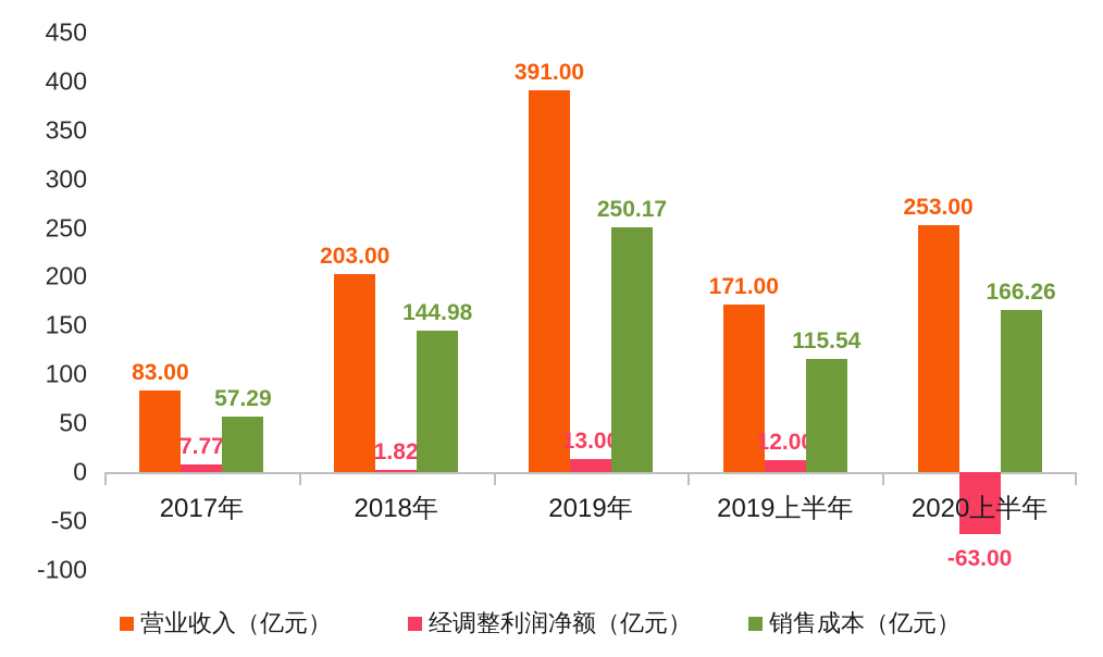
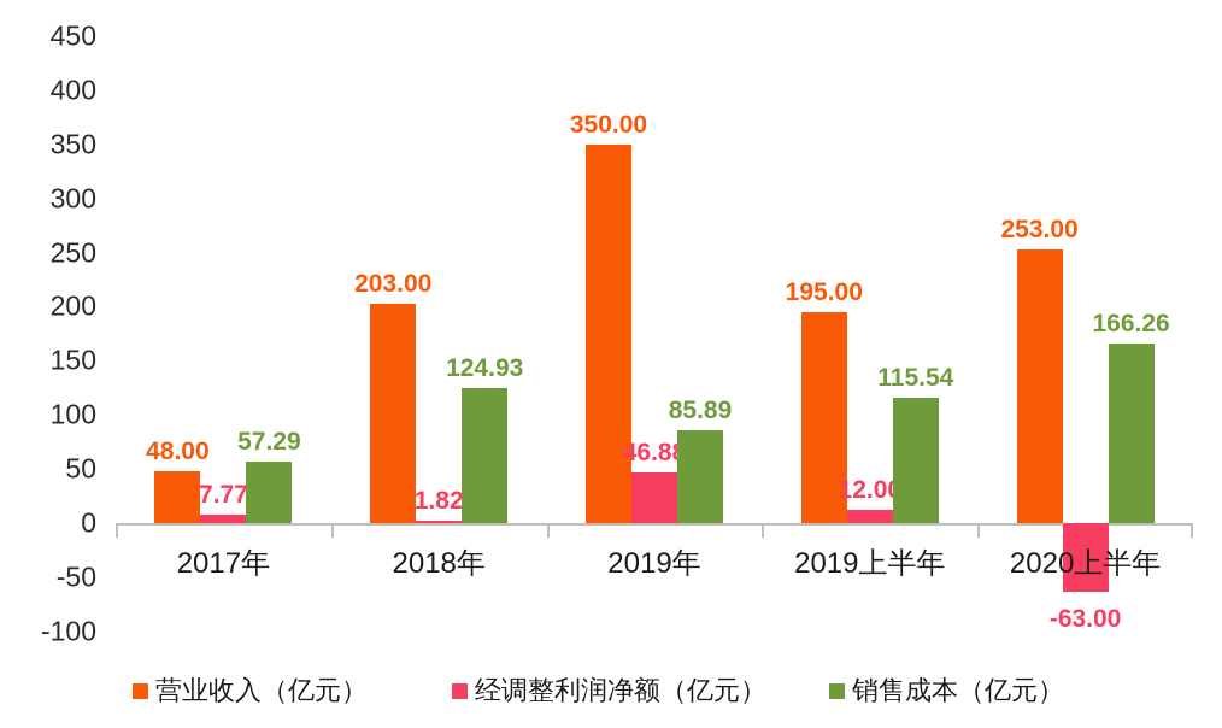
营业收入（亿元）/2017年: 83.00 -> 48.00
销售成本（亿元）/2018年: 144.98 -> 124.93
营业收入（亿元）/2019年: 391.00 -> 350.00
经调整利润净额（亿元）/2019年: 13.00 -> 46.88
销售成本（亿元）/2019年: 250.17 -> 85.89
营业收入（亿元）/2019上半年: 171.00 -> 195.00
